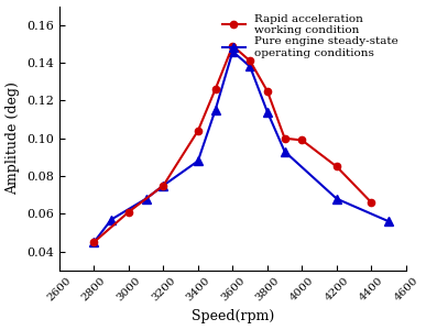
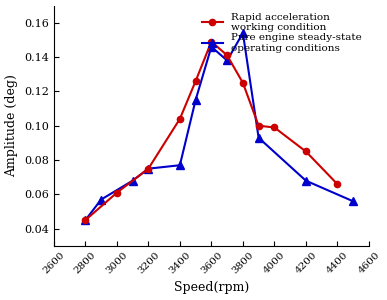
Pure engine steady-state operating conditions/3400: 0.088 -> 0.077
Pure engine steady-state operating conditions/3800: 0.114 -> 0.154
